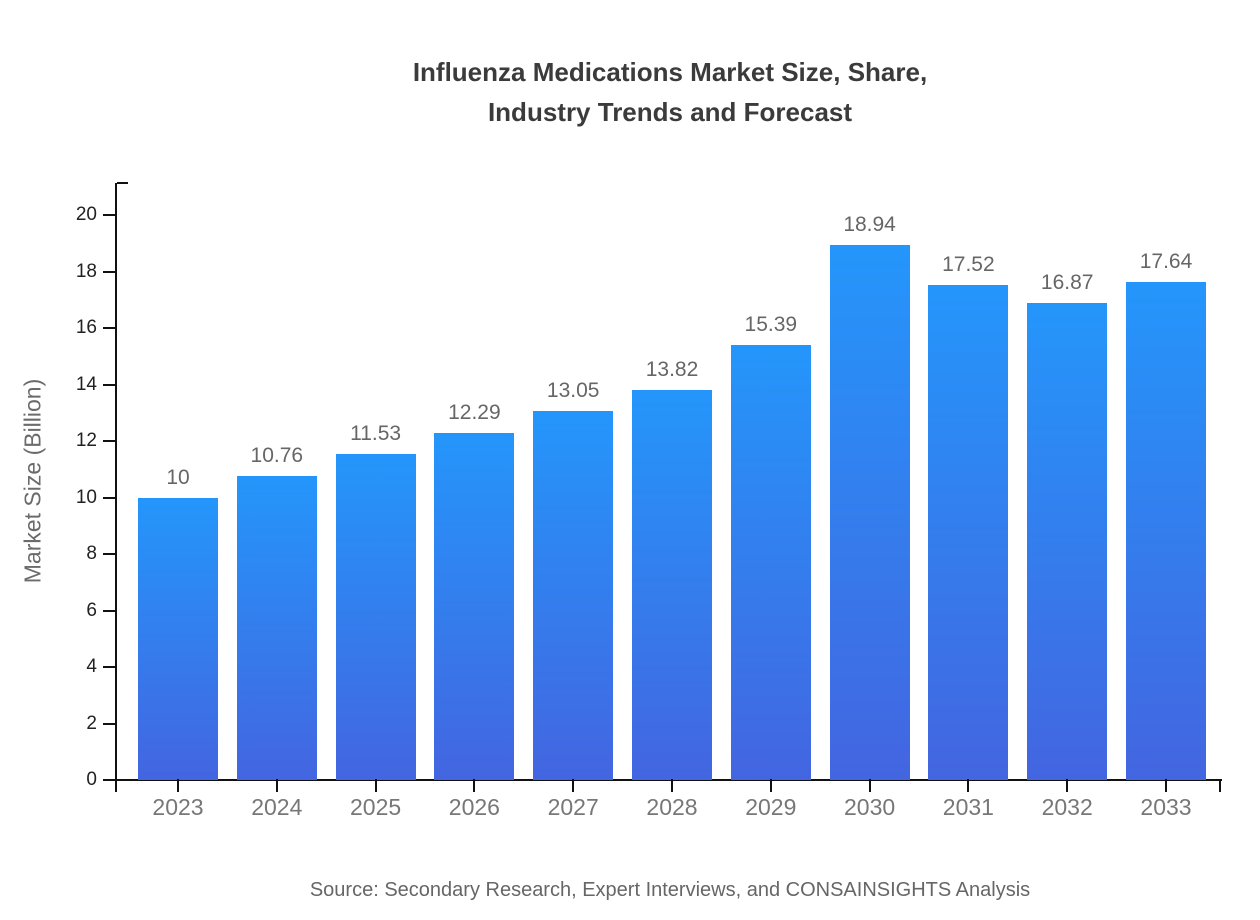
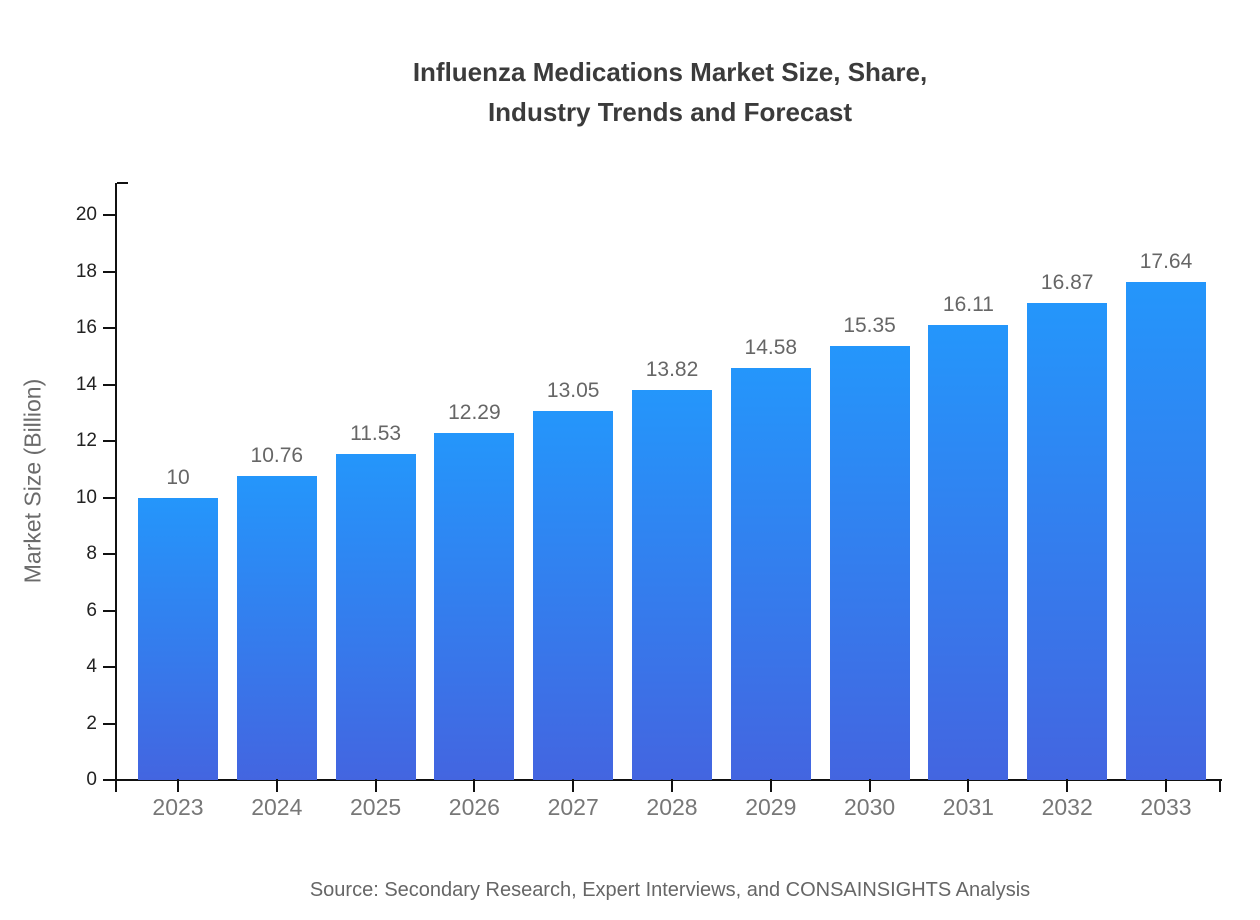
2029: 15.39 -> 14.58
2030: 18.94 -> 15.35
2031: 17.52 -> 16.11
